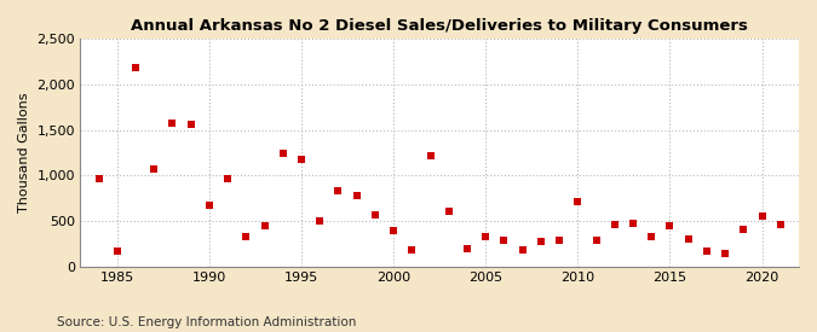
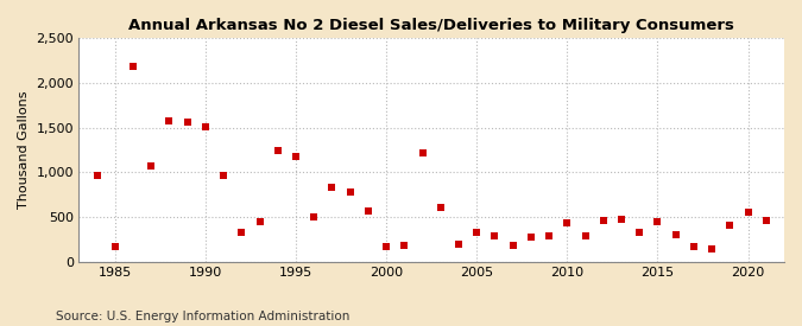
1990: 680 -> 1,510
2000: 400 -> 180
2010: 720 -> 440
